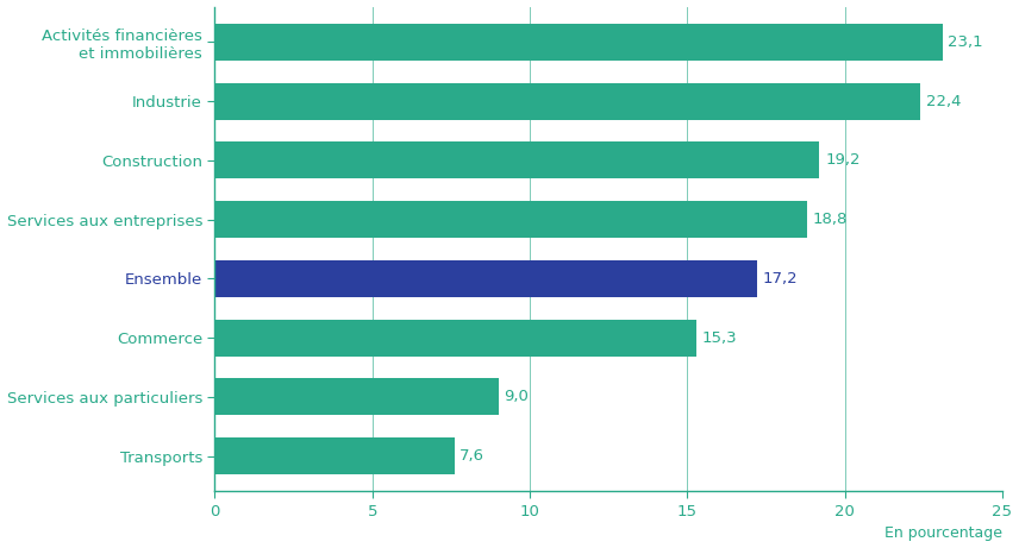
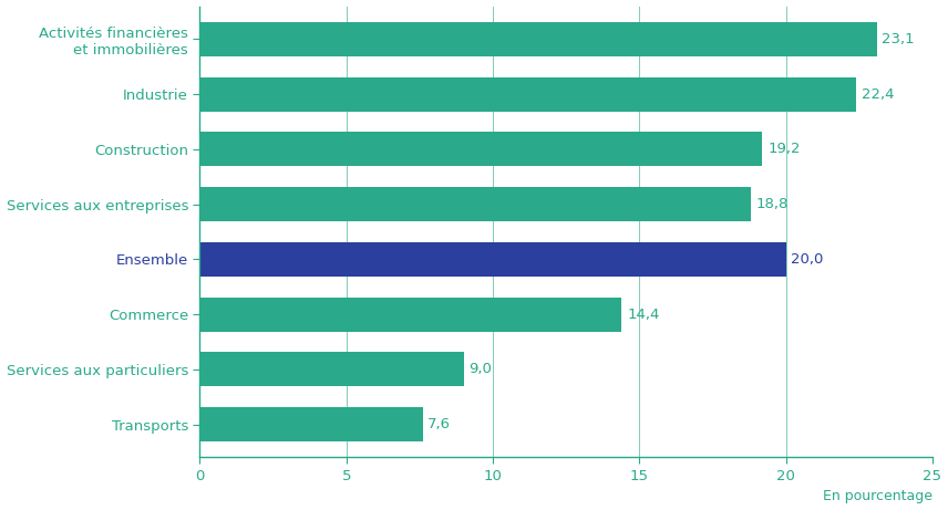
Ensemble: 17,2 -> 20,0
Commerce: 15,3 -> 14,4
